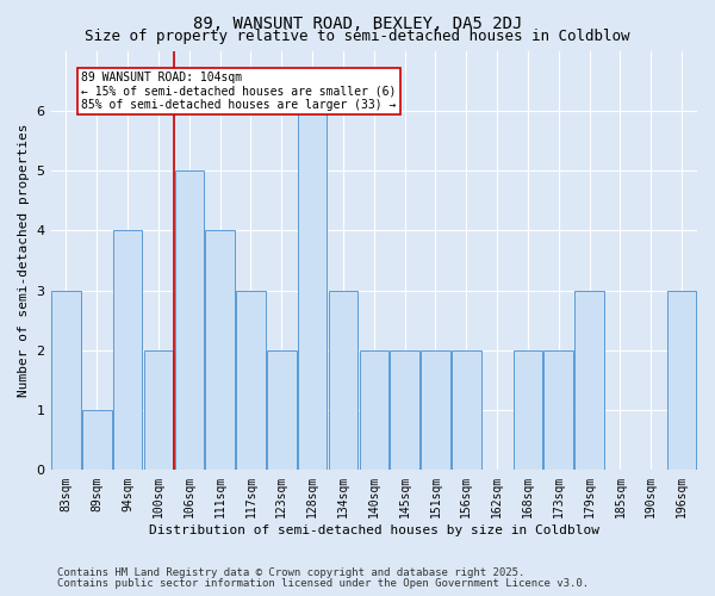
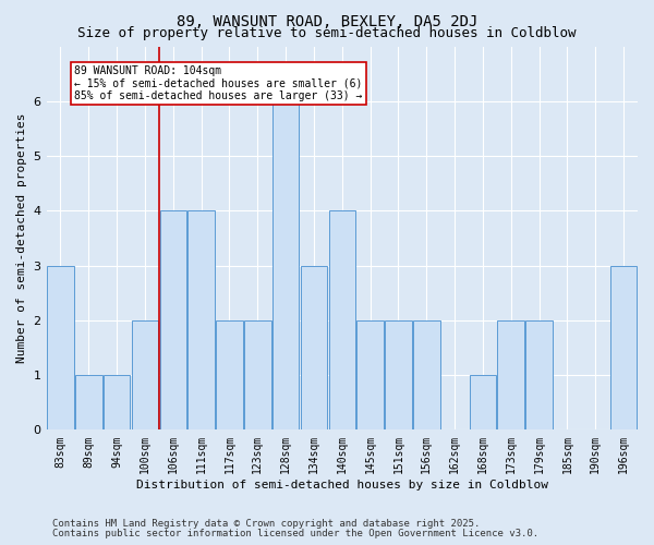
94sqm: 4 -> 1
106sqm: 5 -> 4
117sqm: 3 -> 2
140sqm: 2 -> 4
168sqm: 2 -> 1
179sqm: 3 -> 2
